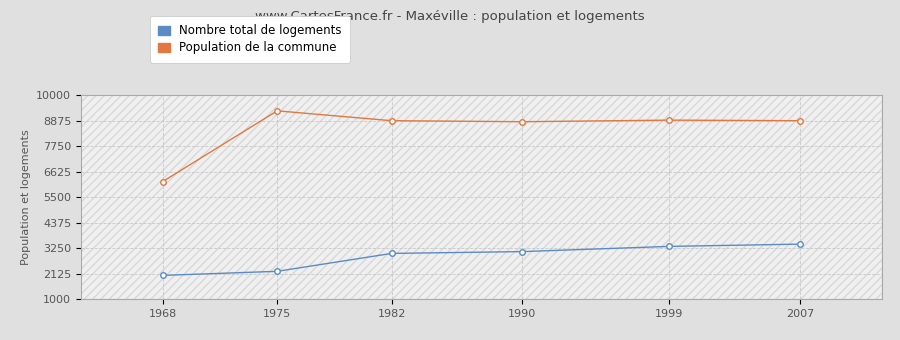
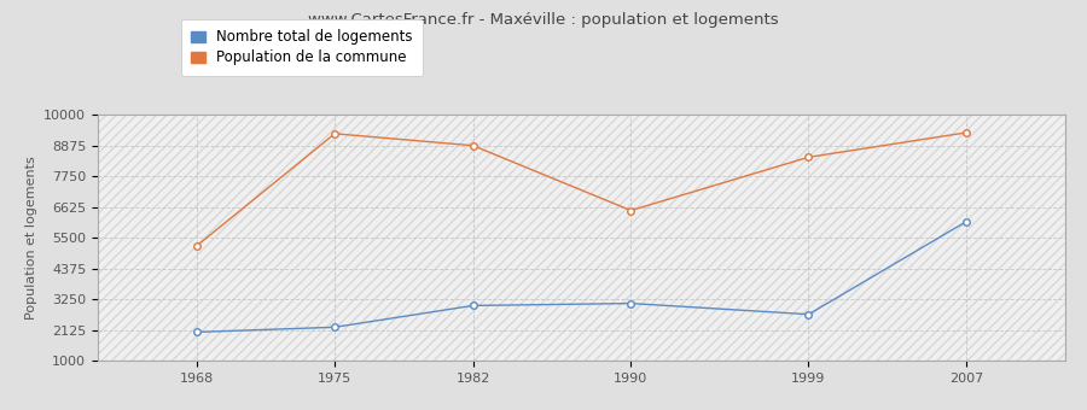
Population de la commune/1968: 6190 -> 5200
Population de la commune/1990: 8830 -> 6500
Nombre total de logements/1999: 3330 -> 2700
Population de la commune/1999: 8900 -> 8450
Nombre total de logements/2007: 3430 -> 6100
Population de la commune/2007: 8880 -> 9350
